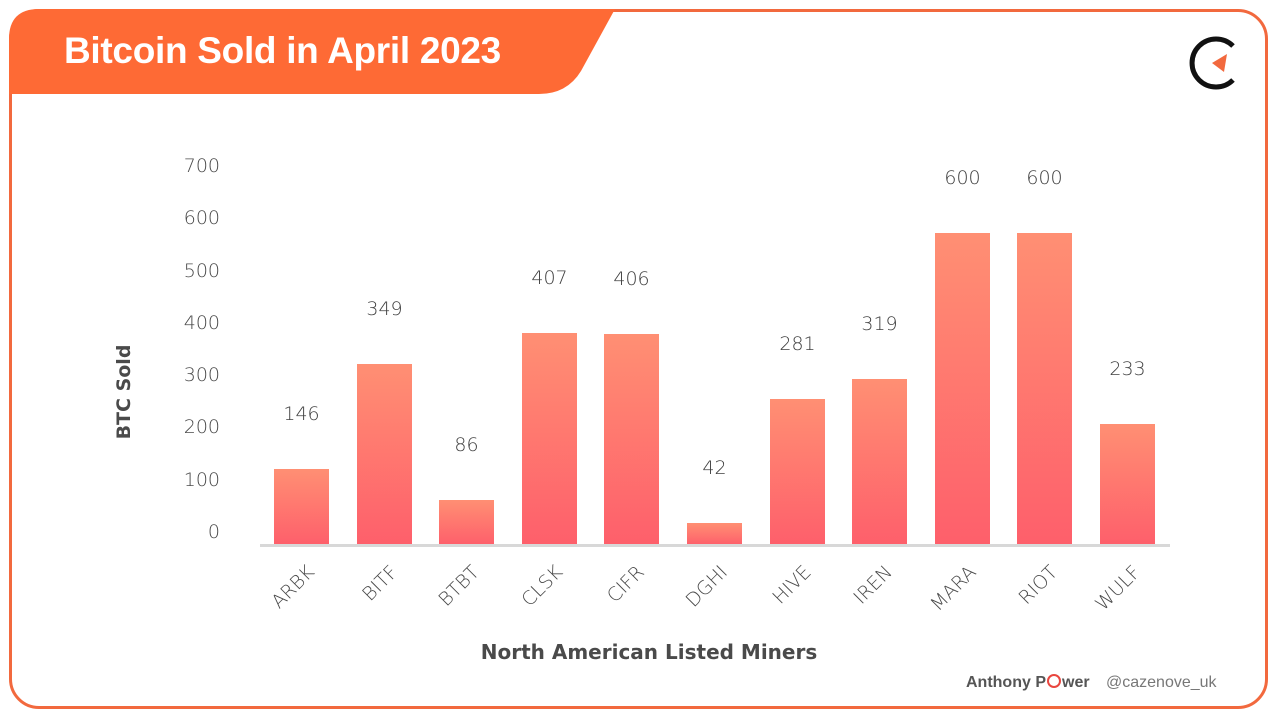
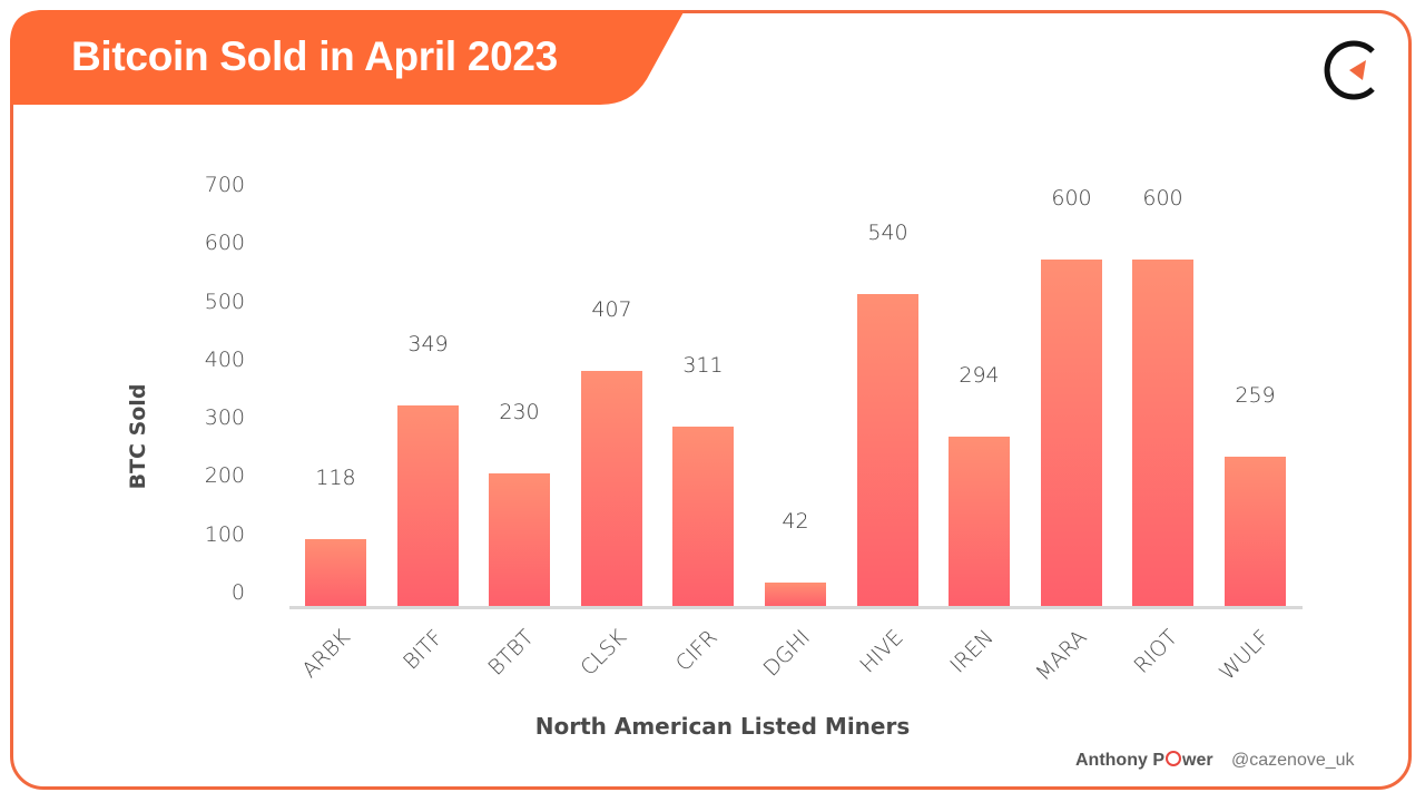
ARBK: 146 -> 118
BTBT: 86 -> 230
CIFR: 406 -> 311
HIVE: 281 -> 540
IREN: 319 -> 294
WULF: 233 -> 259
